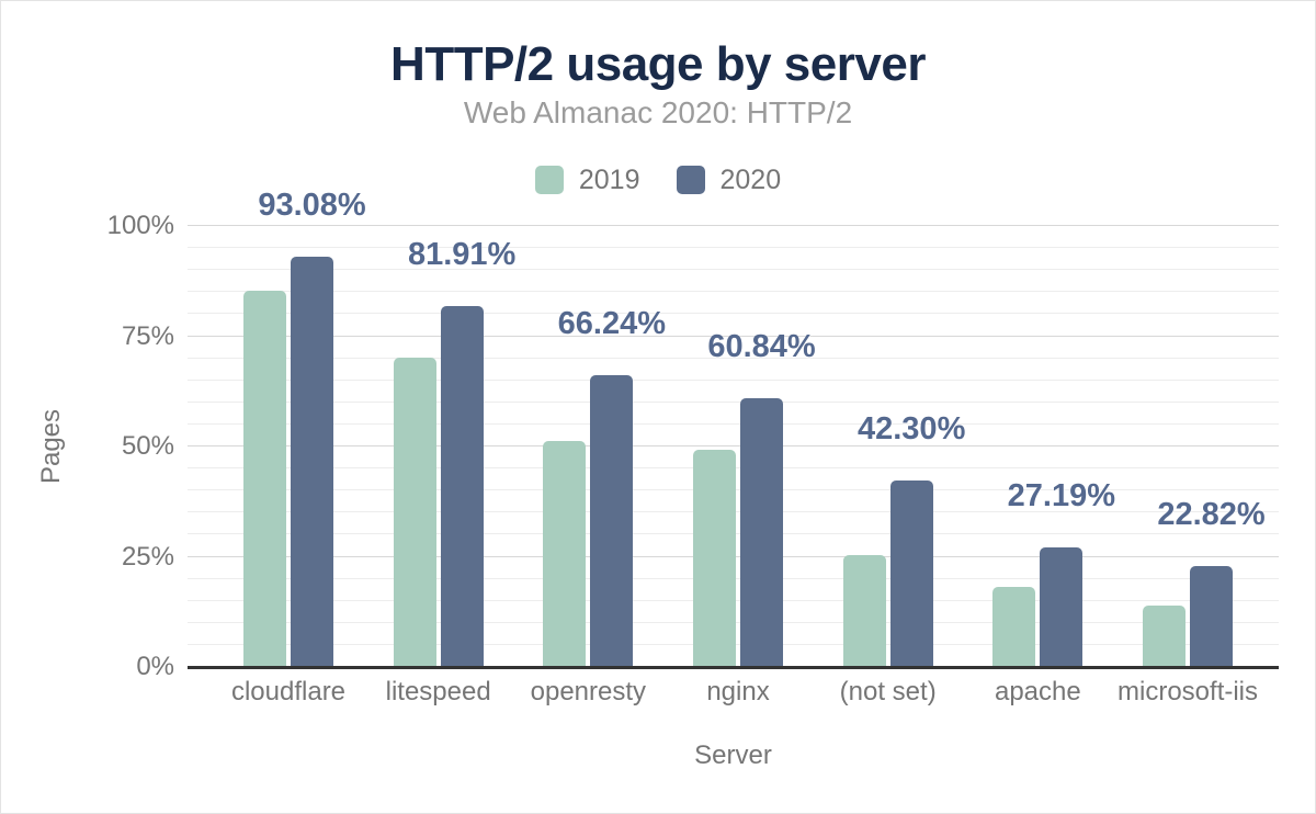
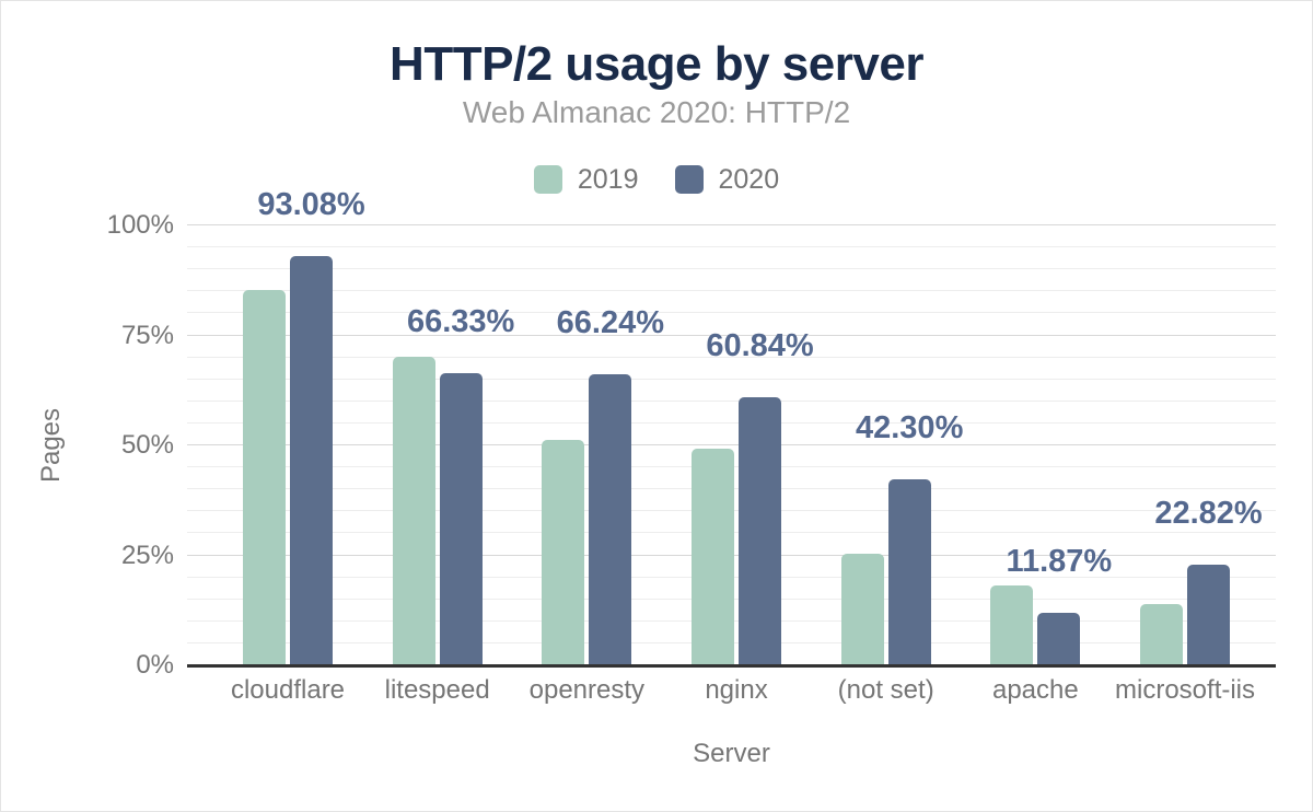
2020/litespeed: 81.91% -> 66.33%
2020/apache: 27.19% -> 11.87%
